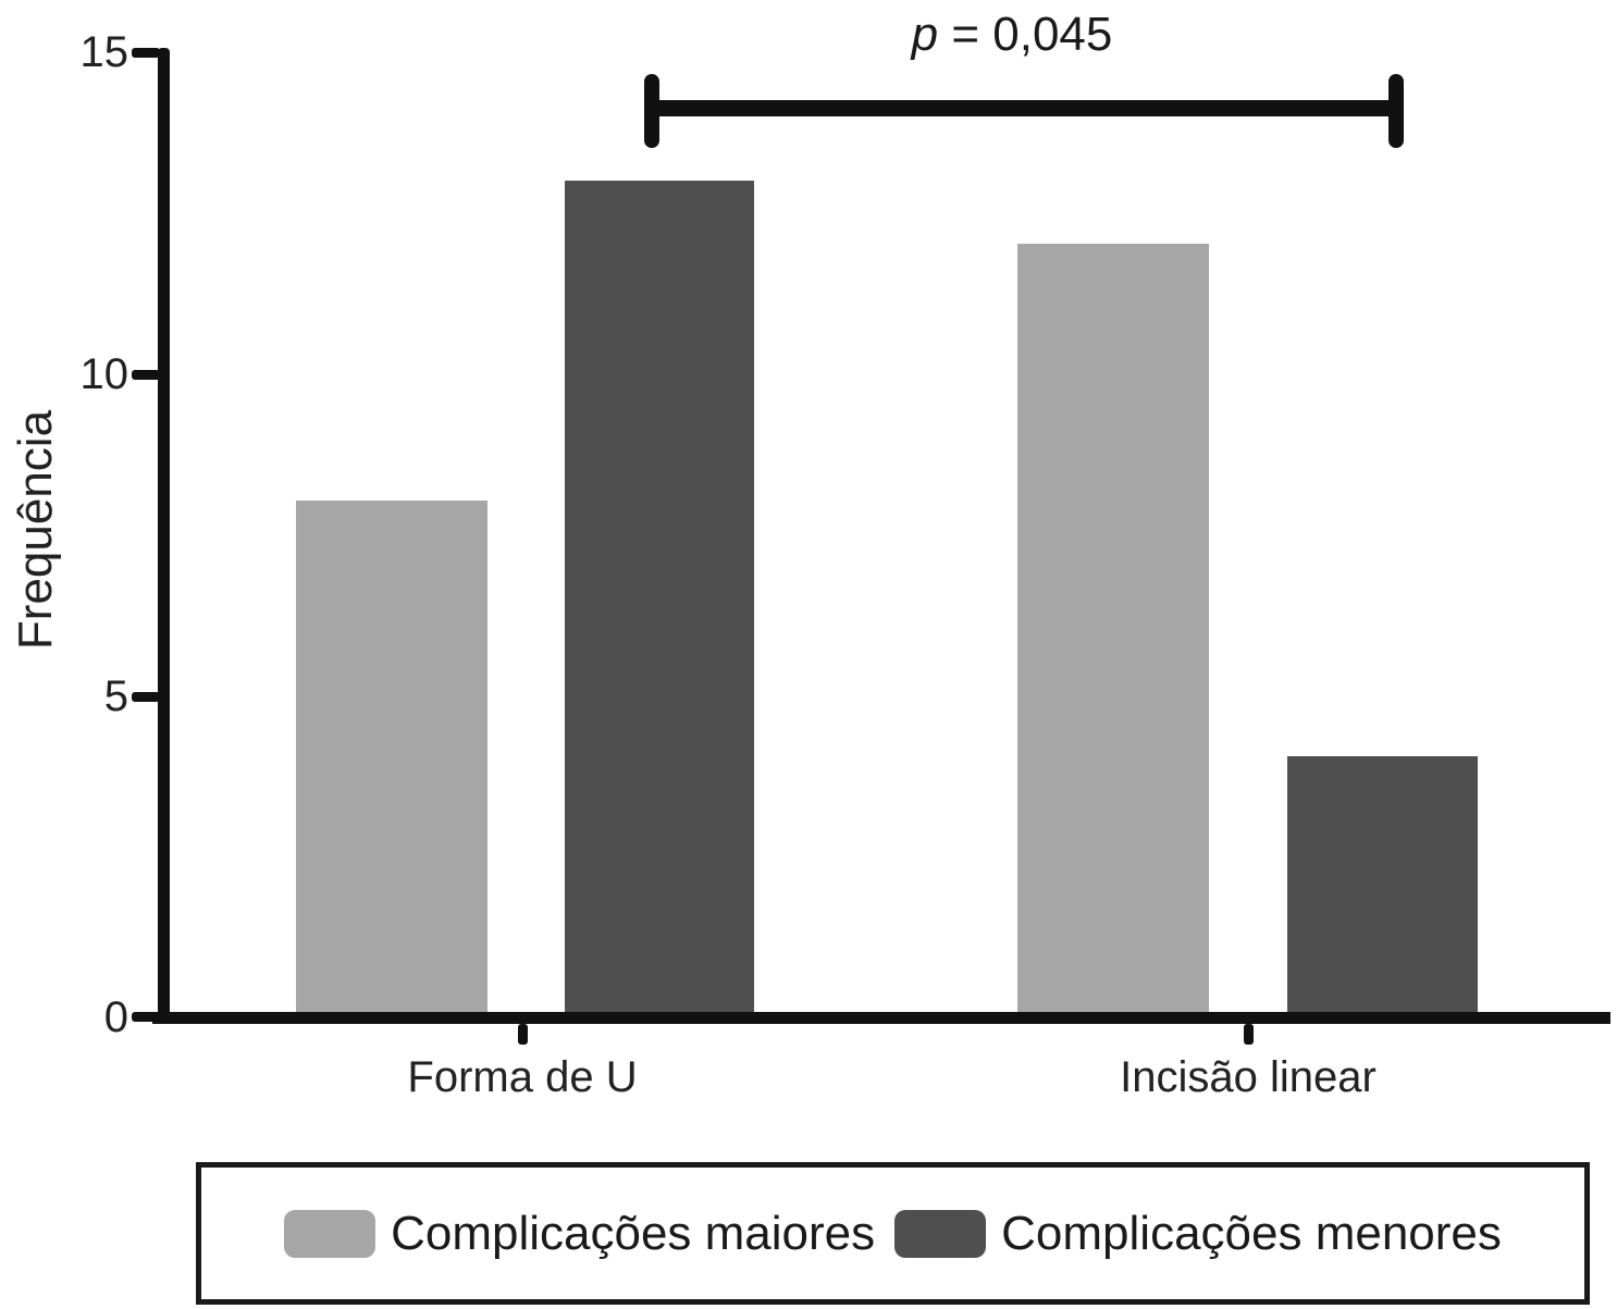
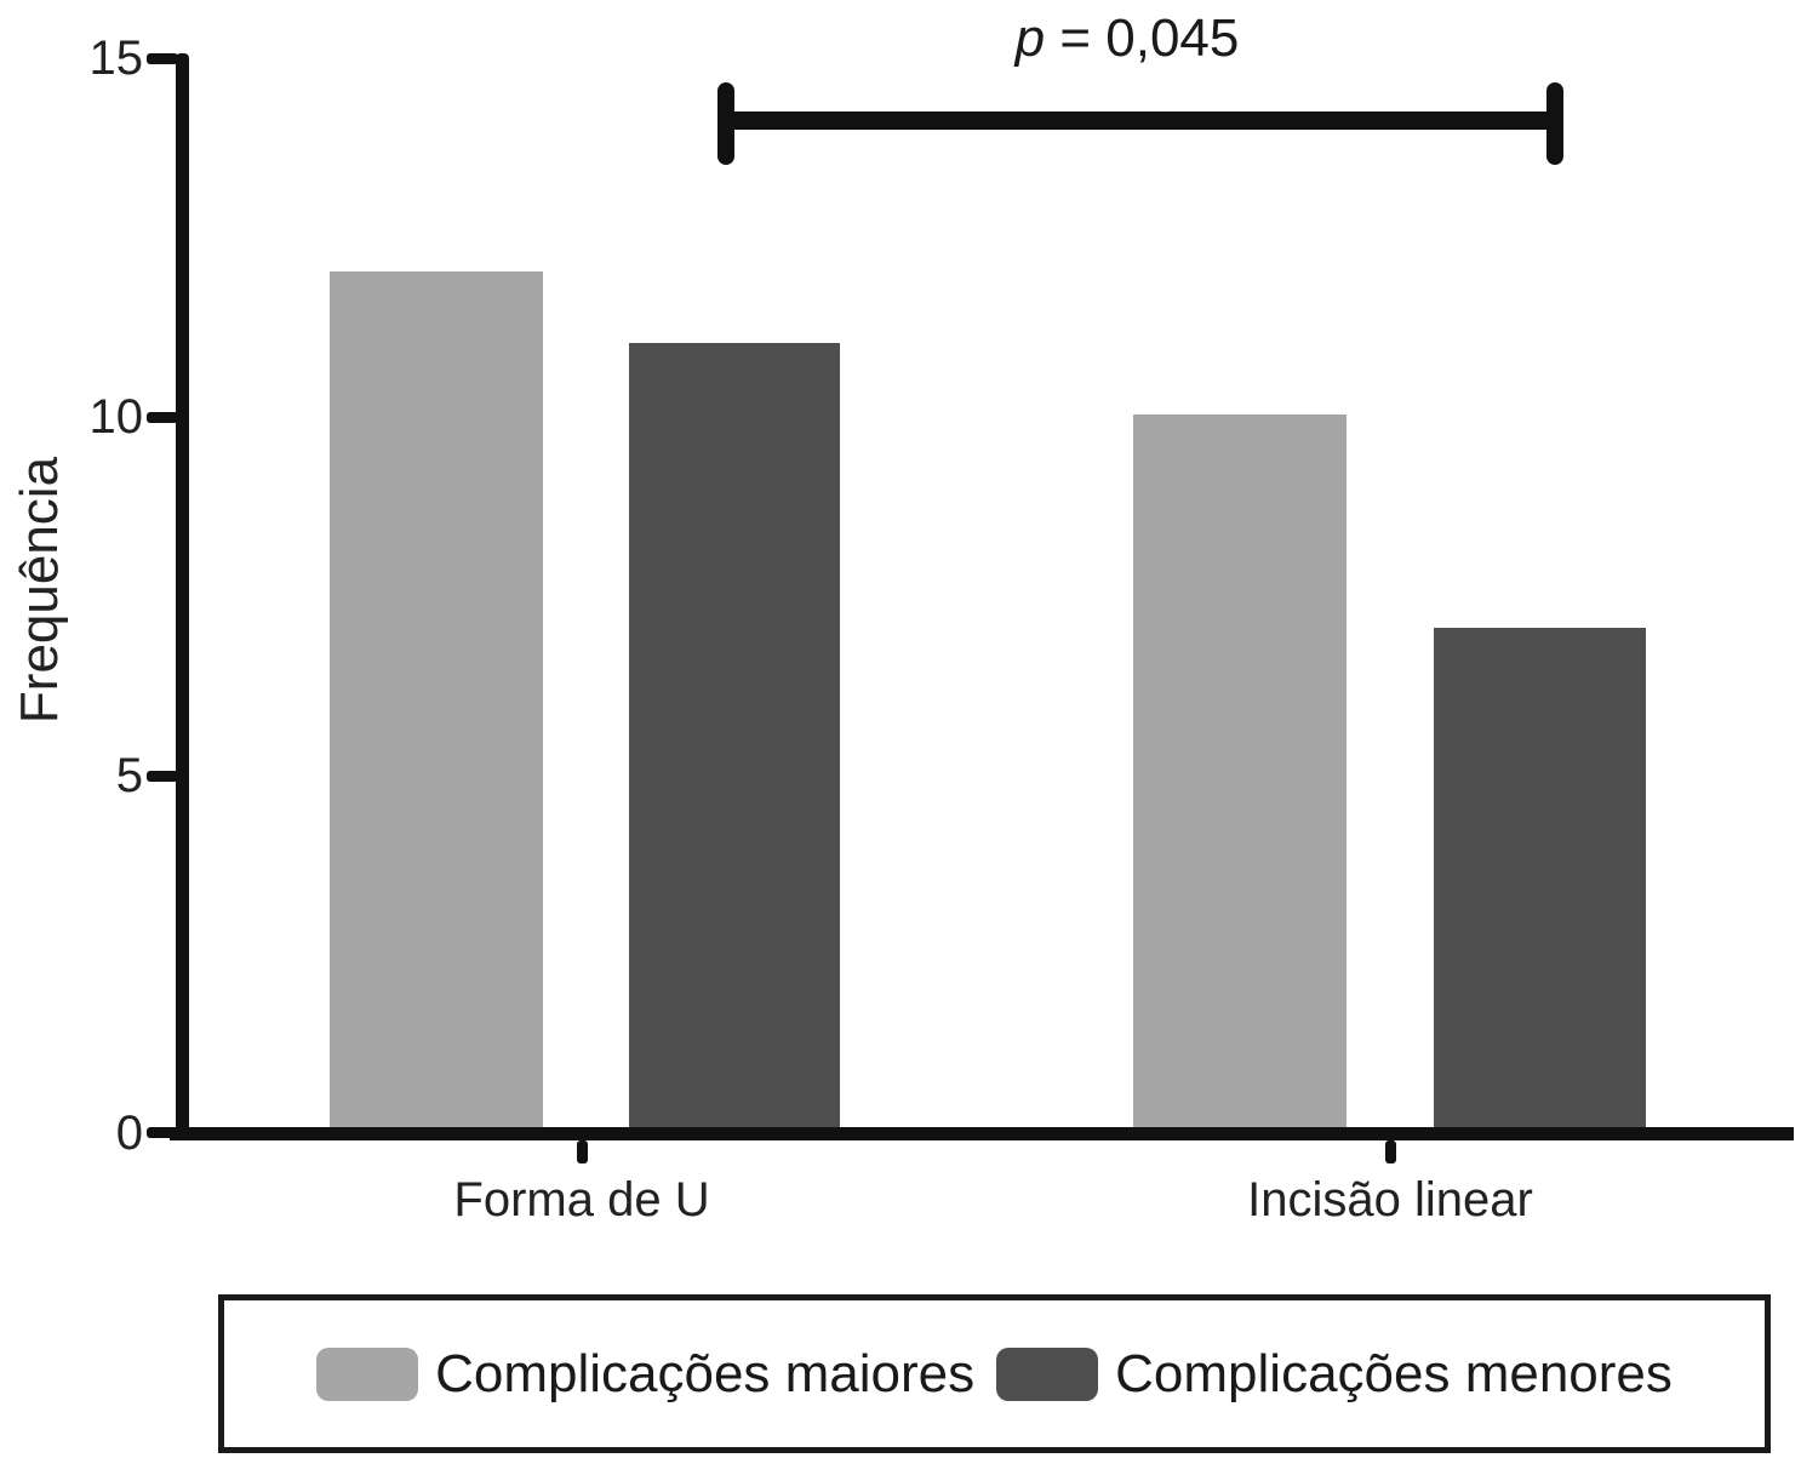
Complicações maiores/Forma de U: 8 -> 12
Complicações menores/Forma de U: 13 -> 11
Complicações maiores/Incisão linear: 12 -> 10
Complicações menores/Incisão linear: 4 -> 7
